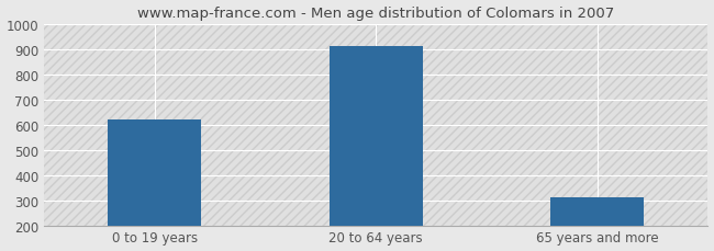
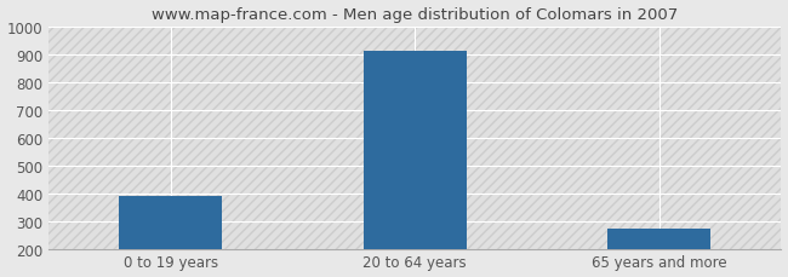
0 to 19 years: 620 -> 390
65 years and more: 310 -> 272
